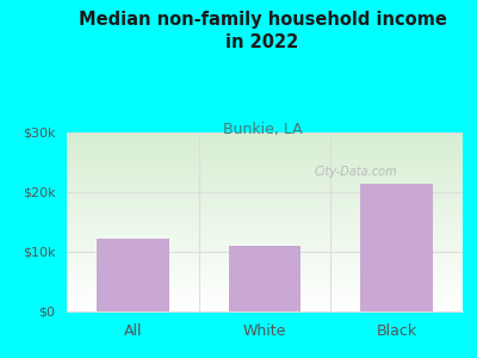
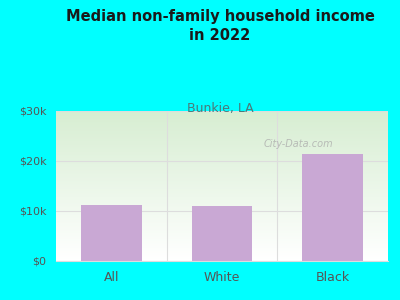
All: $12.2k -> $11.2k
